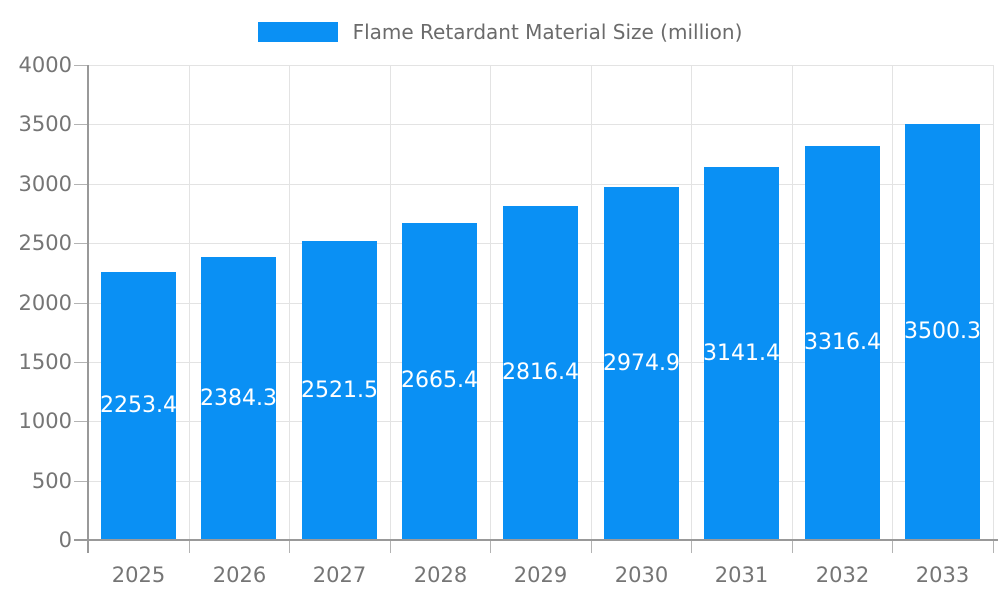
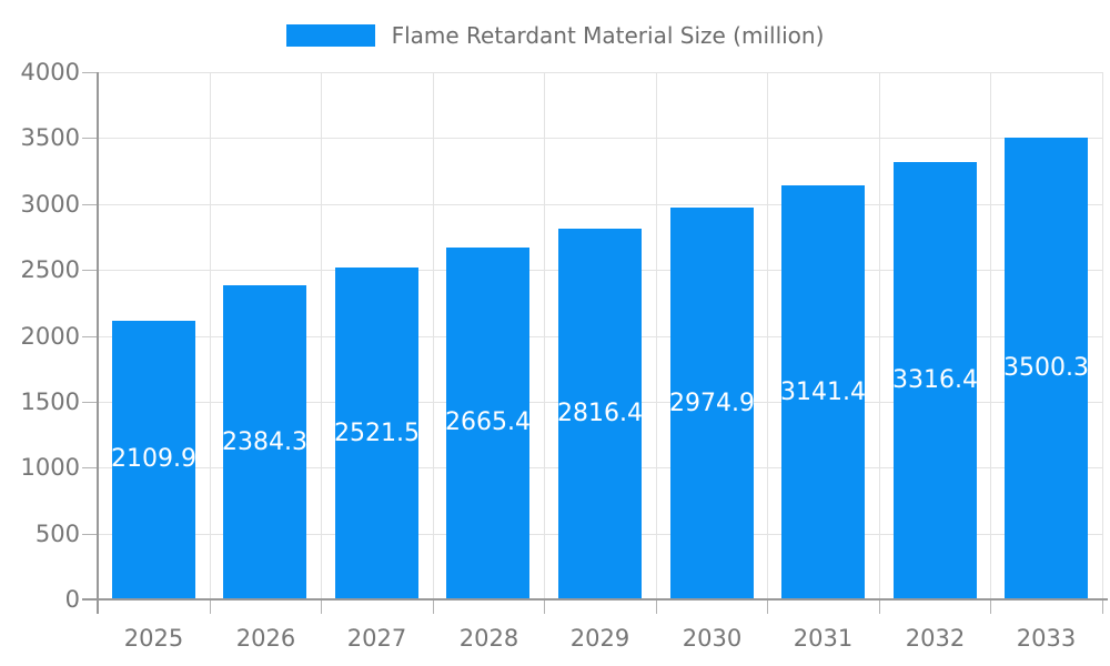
2025: 2253.4 -> 2109.9
